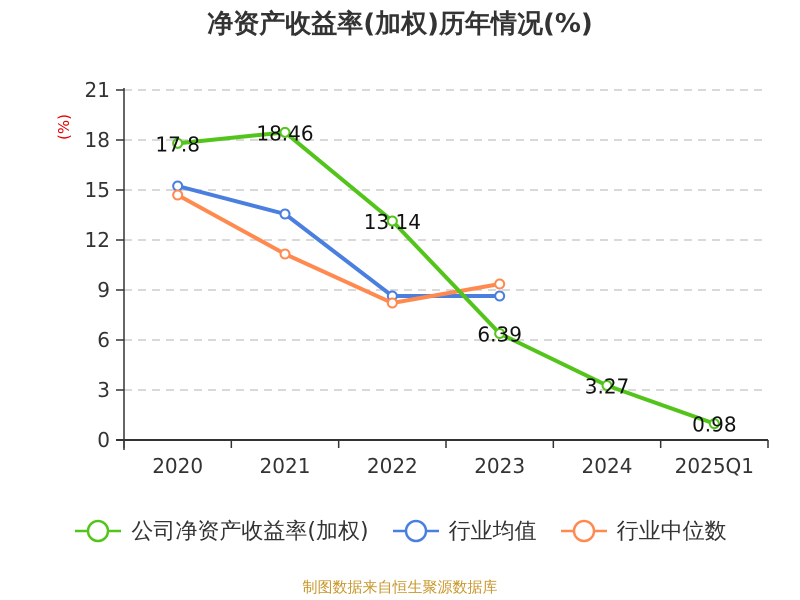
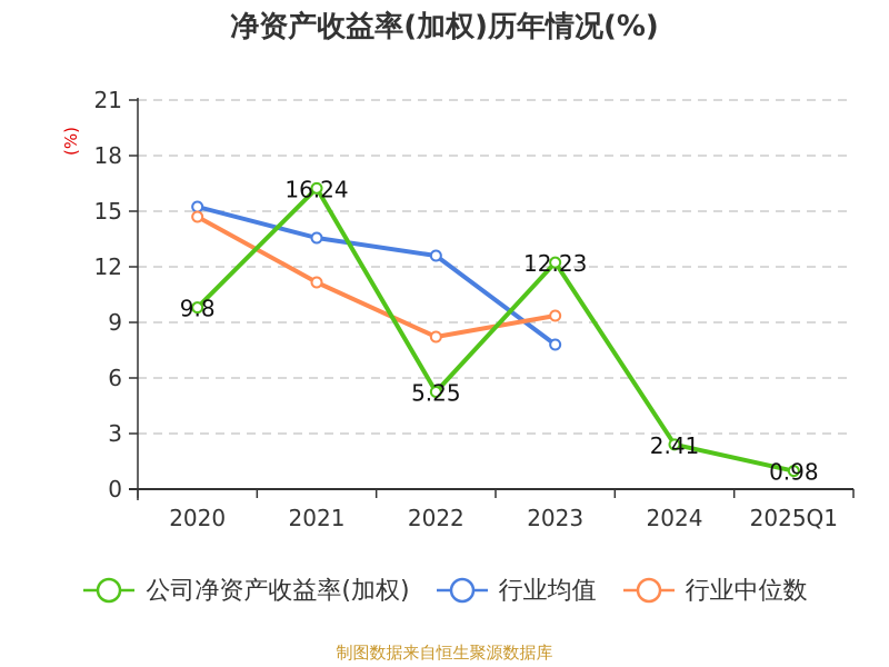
公司净资产收益率(加权)/2020: 17.8 -> 9.8
公司净资产收益率(加权)/2021: 18.46 -> 16.24
公司净资产收益率(加权)/2022: 13.14 -> 5.25
行业均值/2022: 8.6 -> 12.6
公司净资产收益率(加权)/2023: 6.39 -> 12.23
行业均值/2023: 8.6 -> 7.8
公司净资产收益率(加权)/2024: 3.27 -> 2.41
